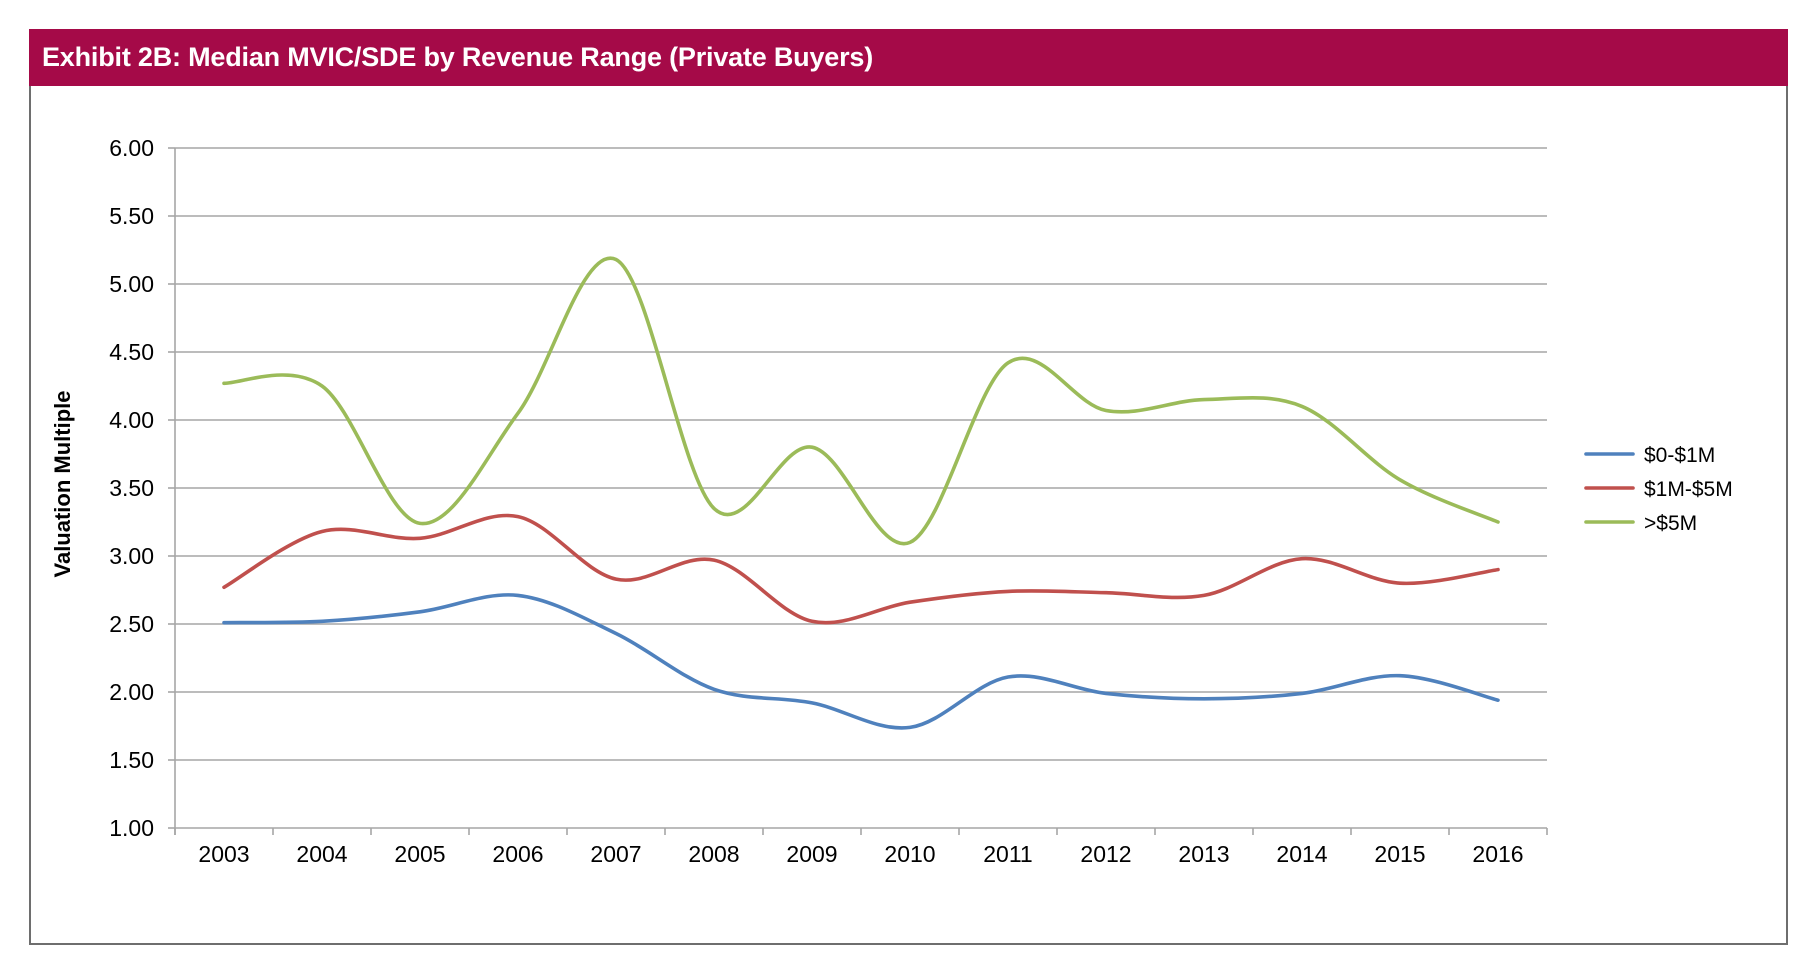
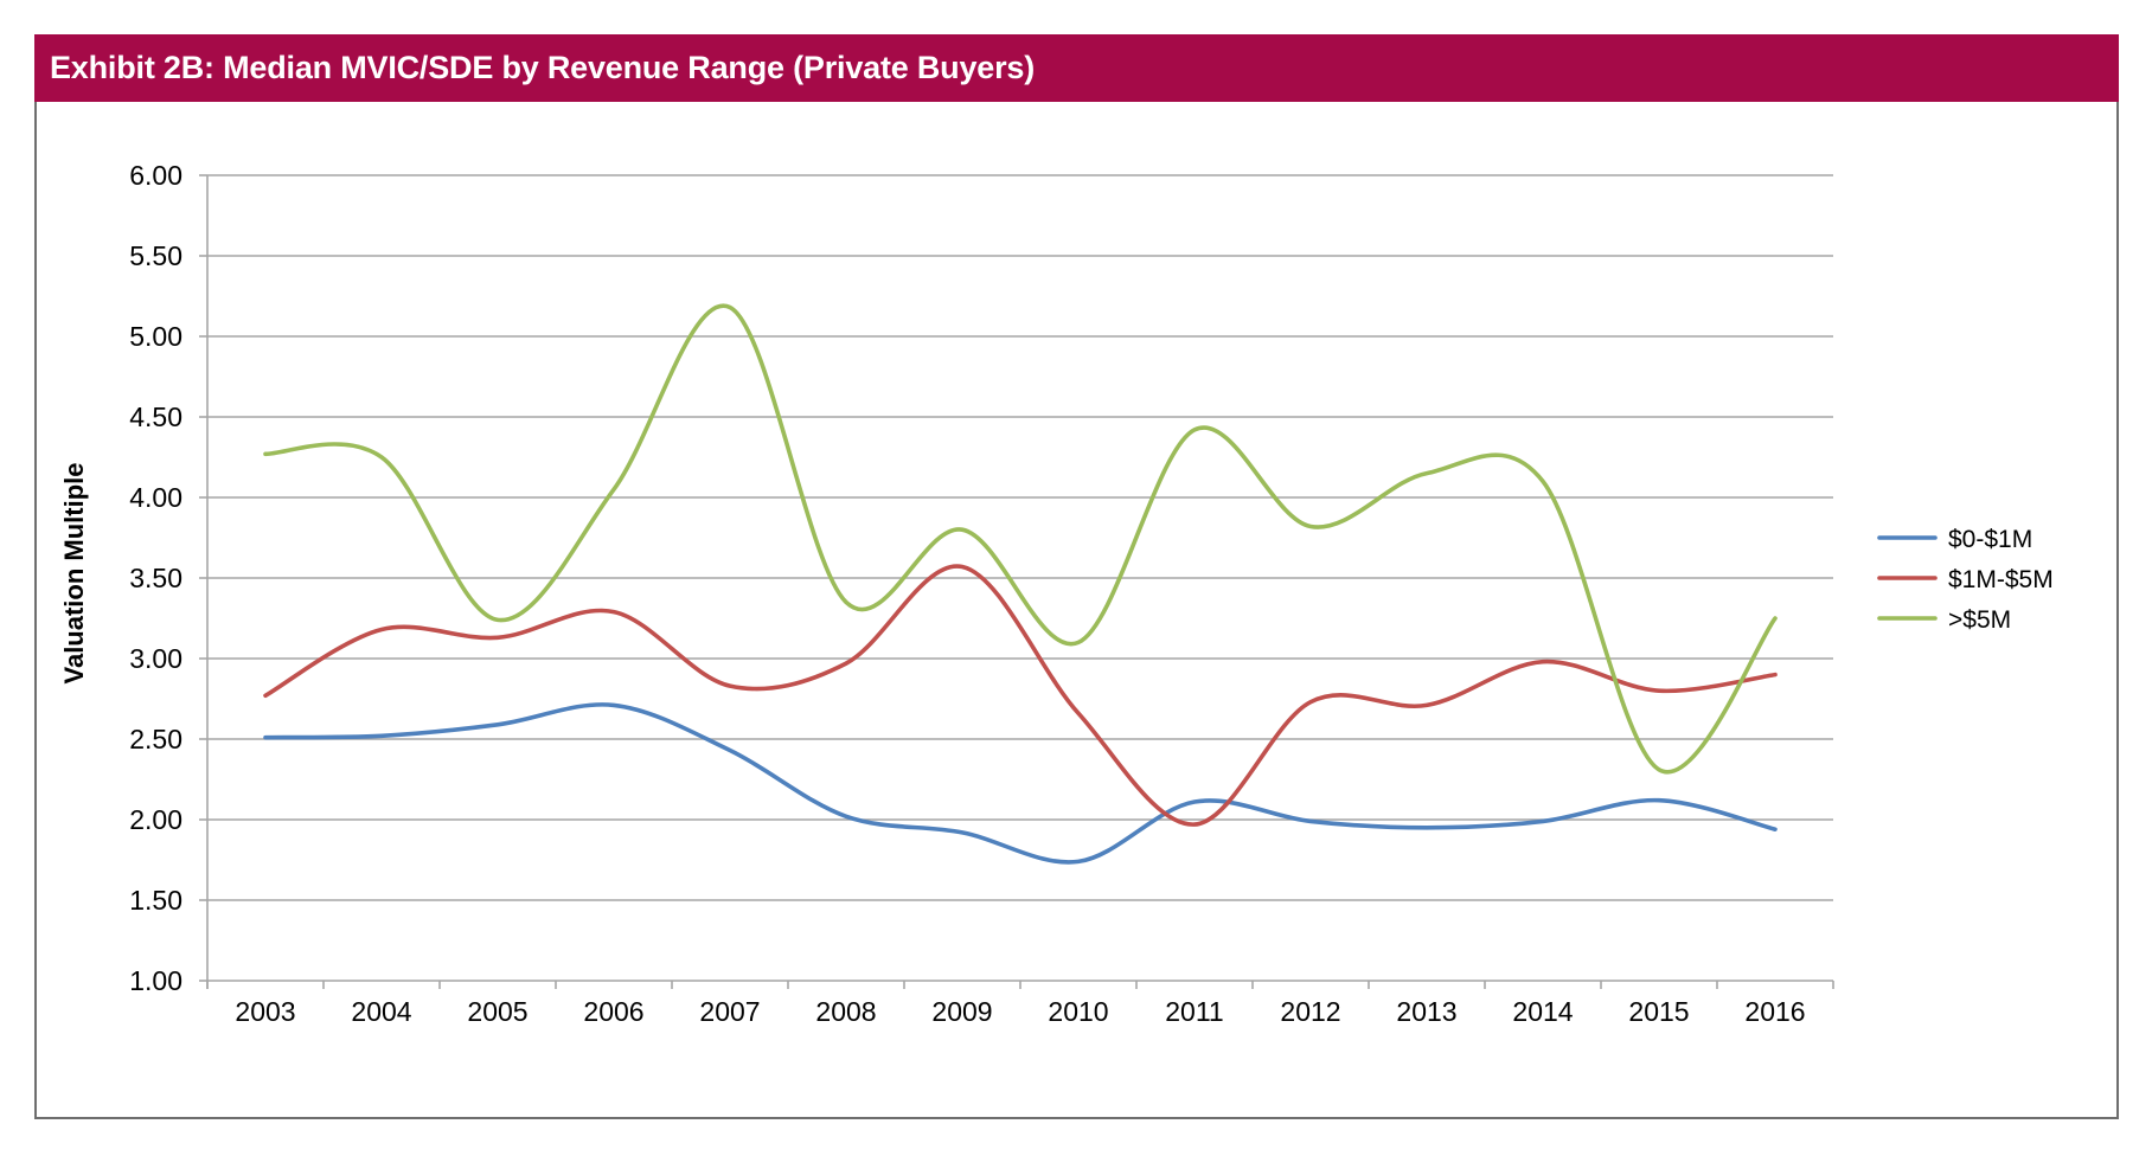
$1M-$5M/2009: 2.52 -> 3.57
$1M-$5M/2011: 2.74 -> 1.97
>$5M/2012: 4.07 -> 3.82
>$5M/2015: 3.56 -> 2.31
